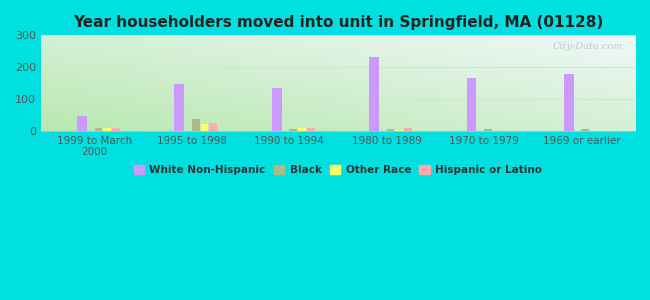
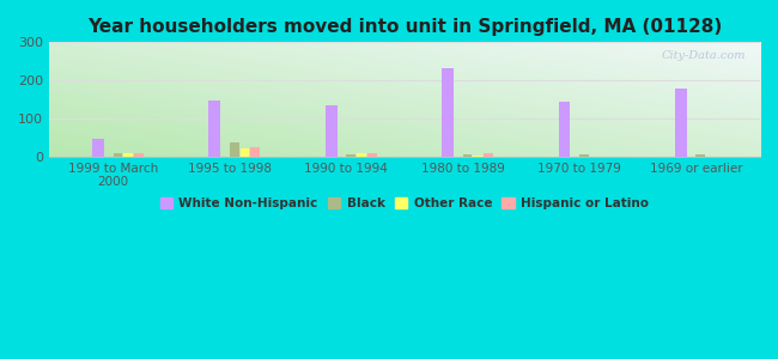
White Non-Hispanic/1970 to 1979: 165 -> 145
